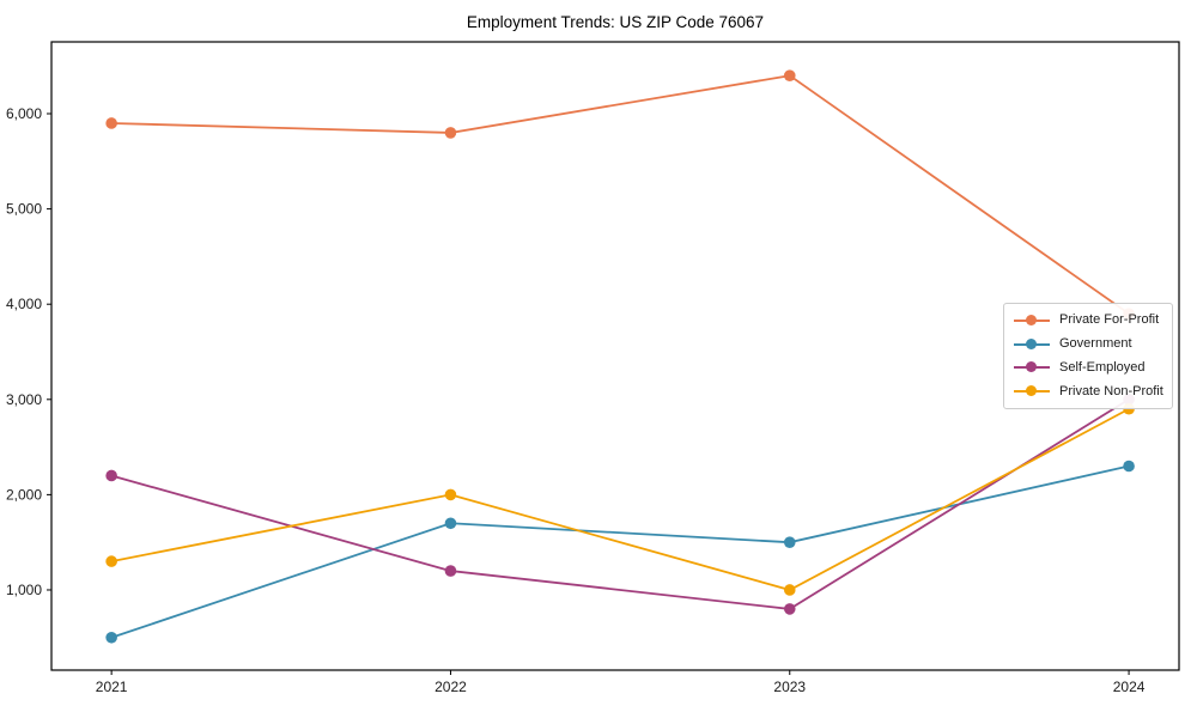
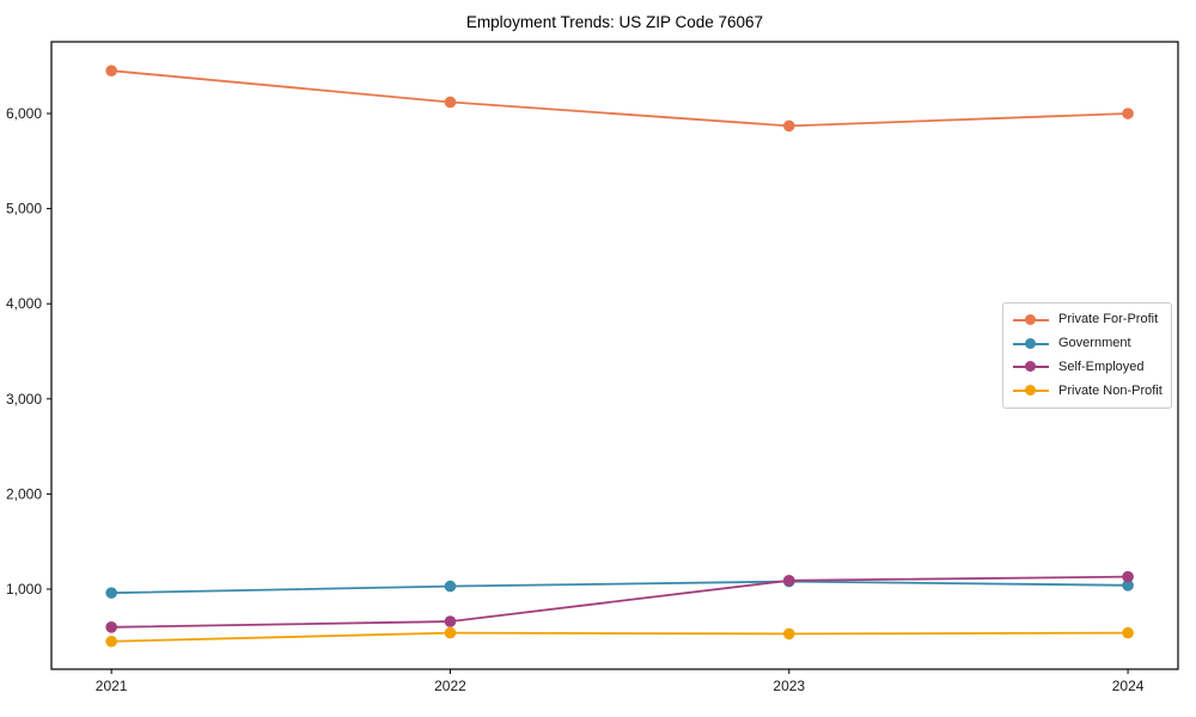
Private For-Profit/2021: 5900 -> 6400
Government/2021: 500 -> 1000
Self-Employed/2021: 2200 -> 600
Private Non-Profit/2021: 1300 -> 400
Private For-Profit/2022: 5800 -> 6100
Government/2022: 1700 -> 1000
Self-Employed/2022: 1200 -> 700
Private Non-Profit/2022: 2000 -> 500
Private For-Profit/2023: 6400 -> 5900
Government/2023: 1500 -> 1100
Self-Employed/2023: 800 -> 1100
Private Non-Profit/2023: 1000 -> 500
Private For-Profit/2024: 3900 -> 6000
Government/2024: 2300 -> 1000
Self-Employed/2024: 3000 -> 1100
Private Non-Profit/2024: 2900 -> 500
